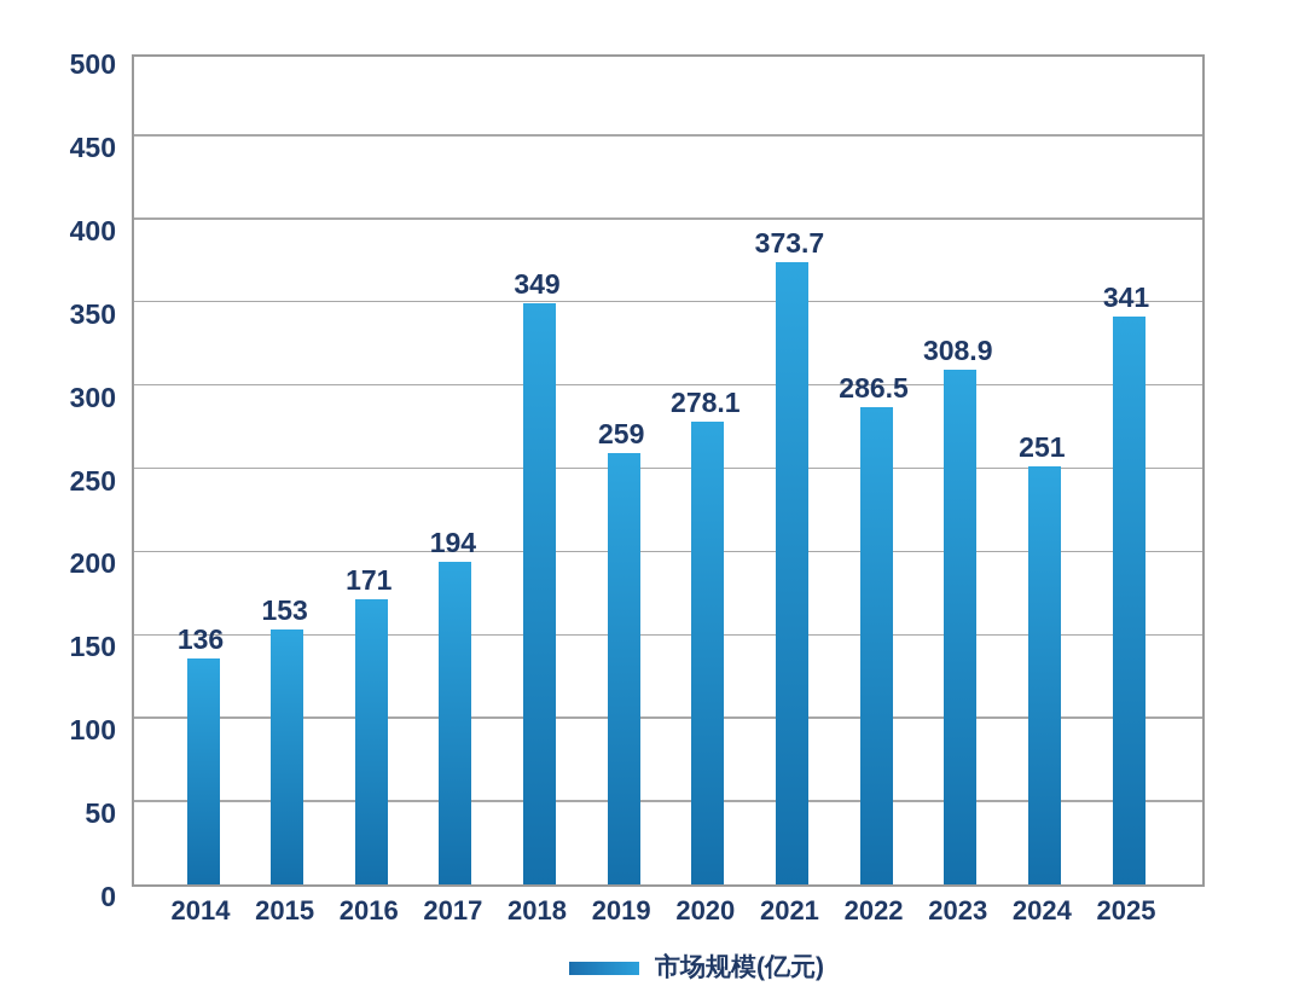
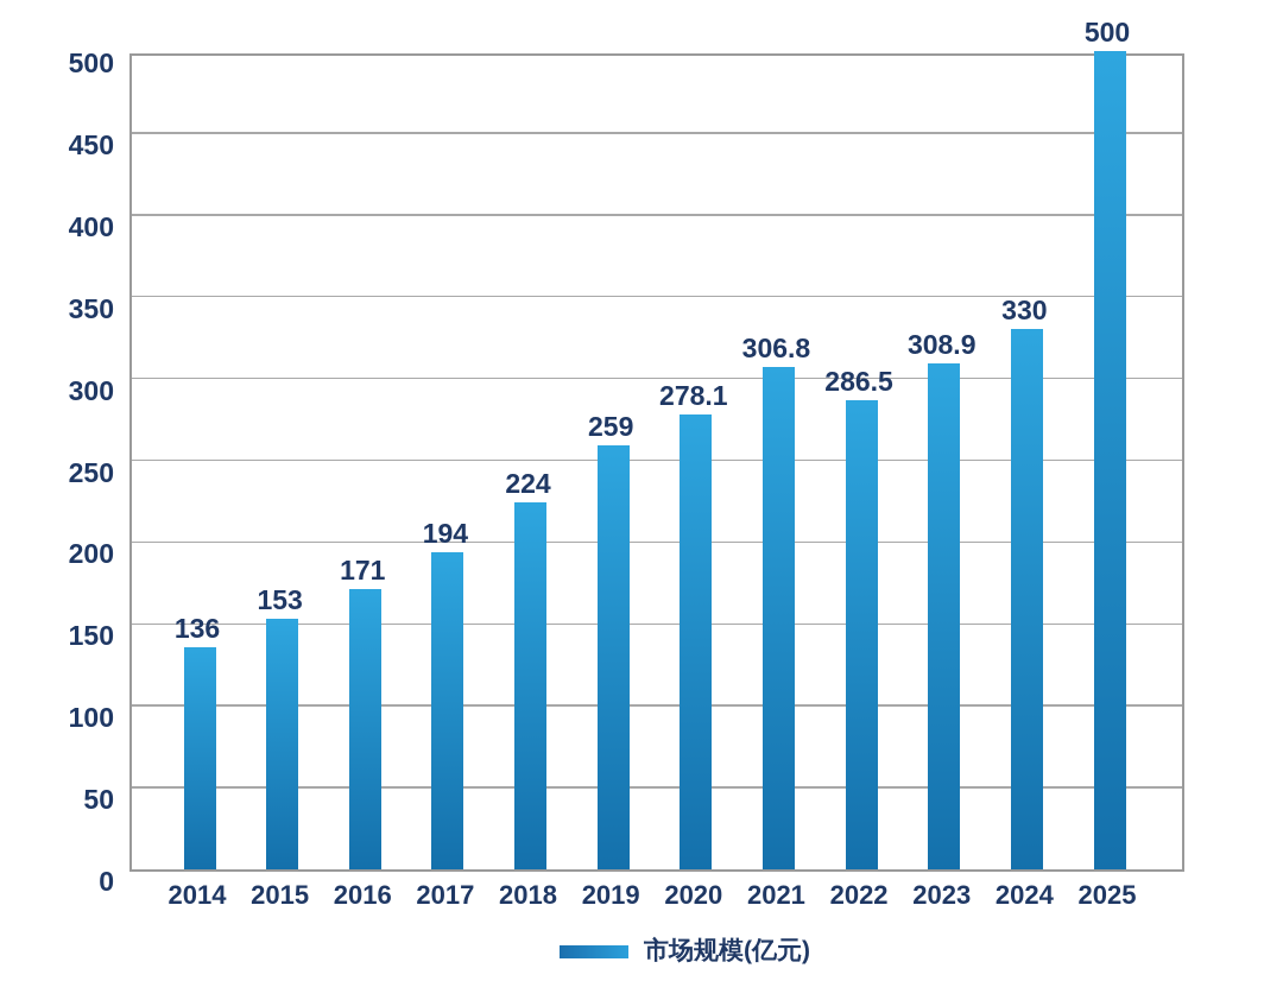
2018: 349 -> 224
2021: 373.7 -> 306.8
2024: 251 -> 330
2025: 341 -> 500
